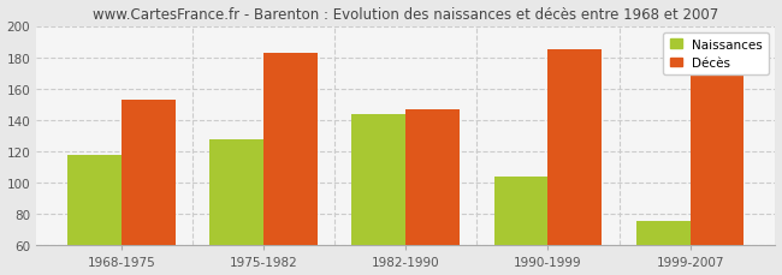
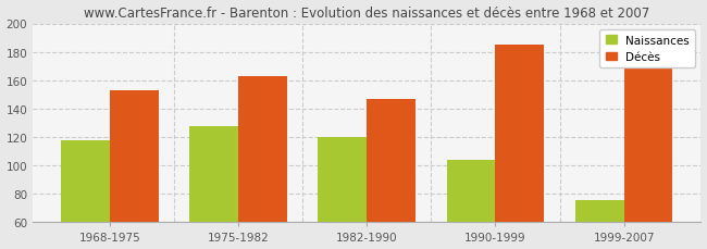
Décès/1975-1982: 183 -> 163
Naissances/1982-1990: 144 -> 120
